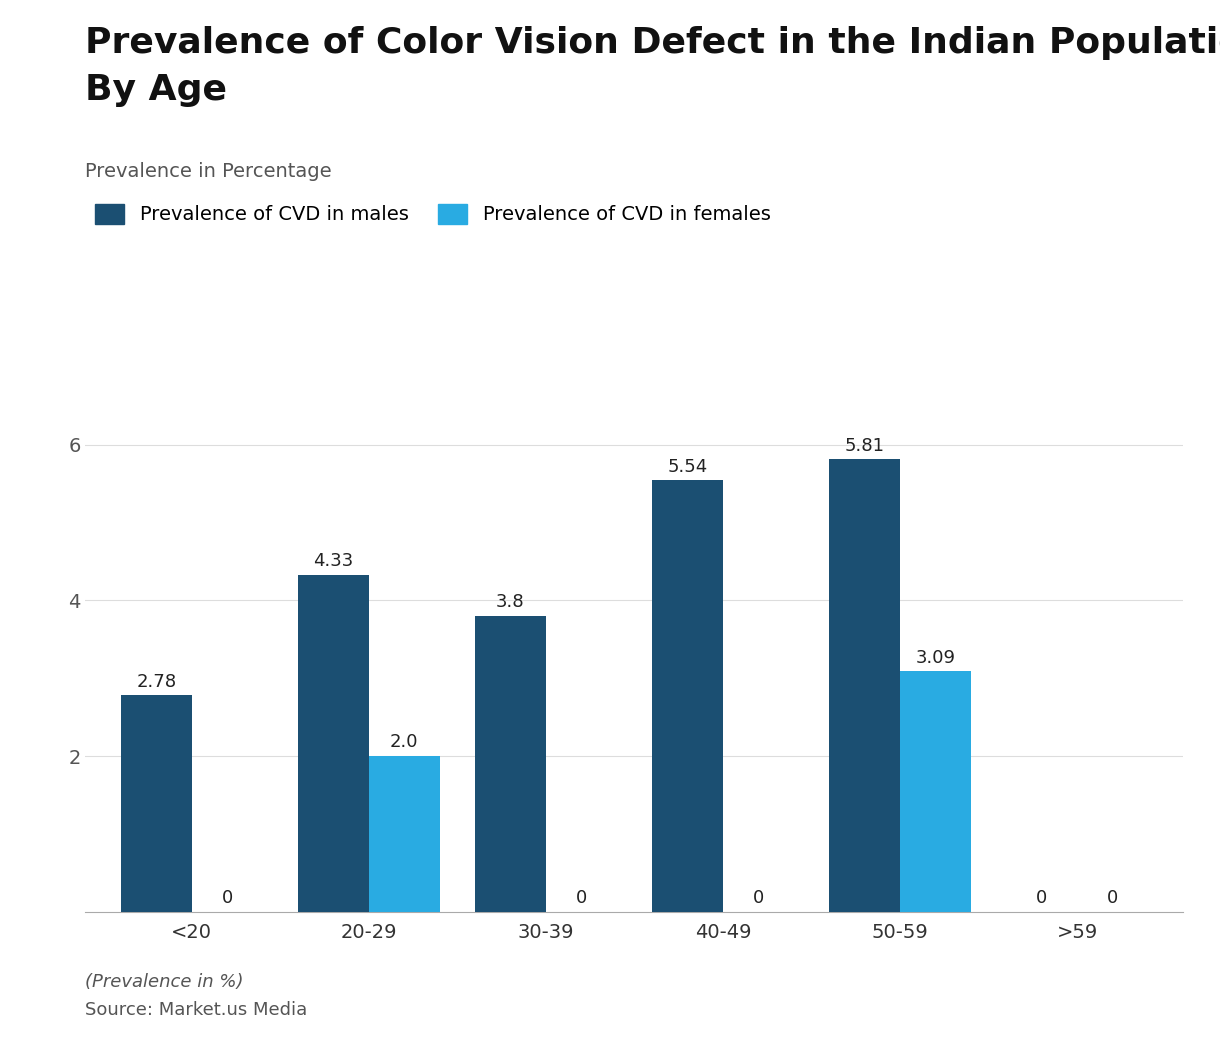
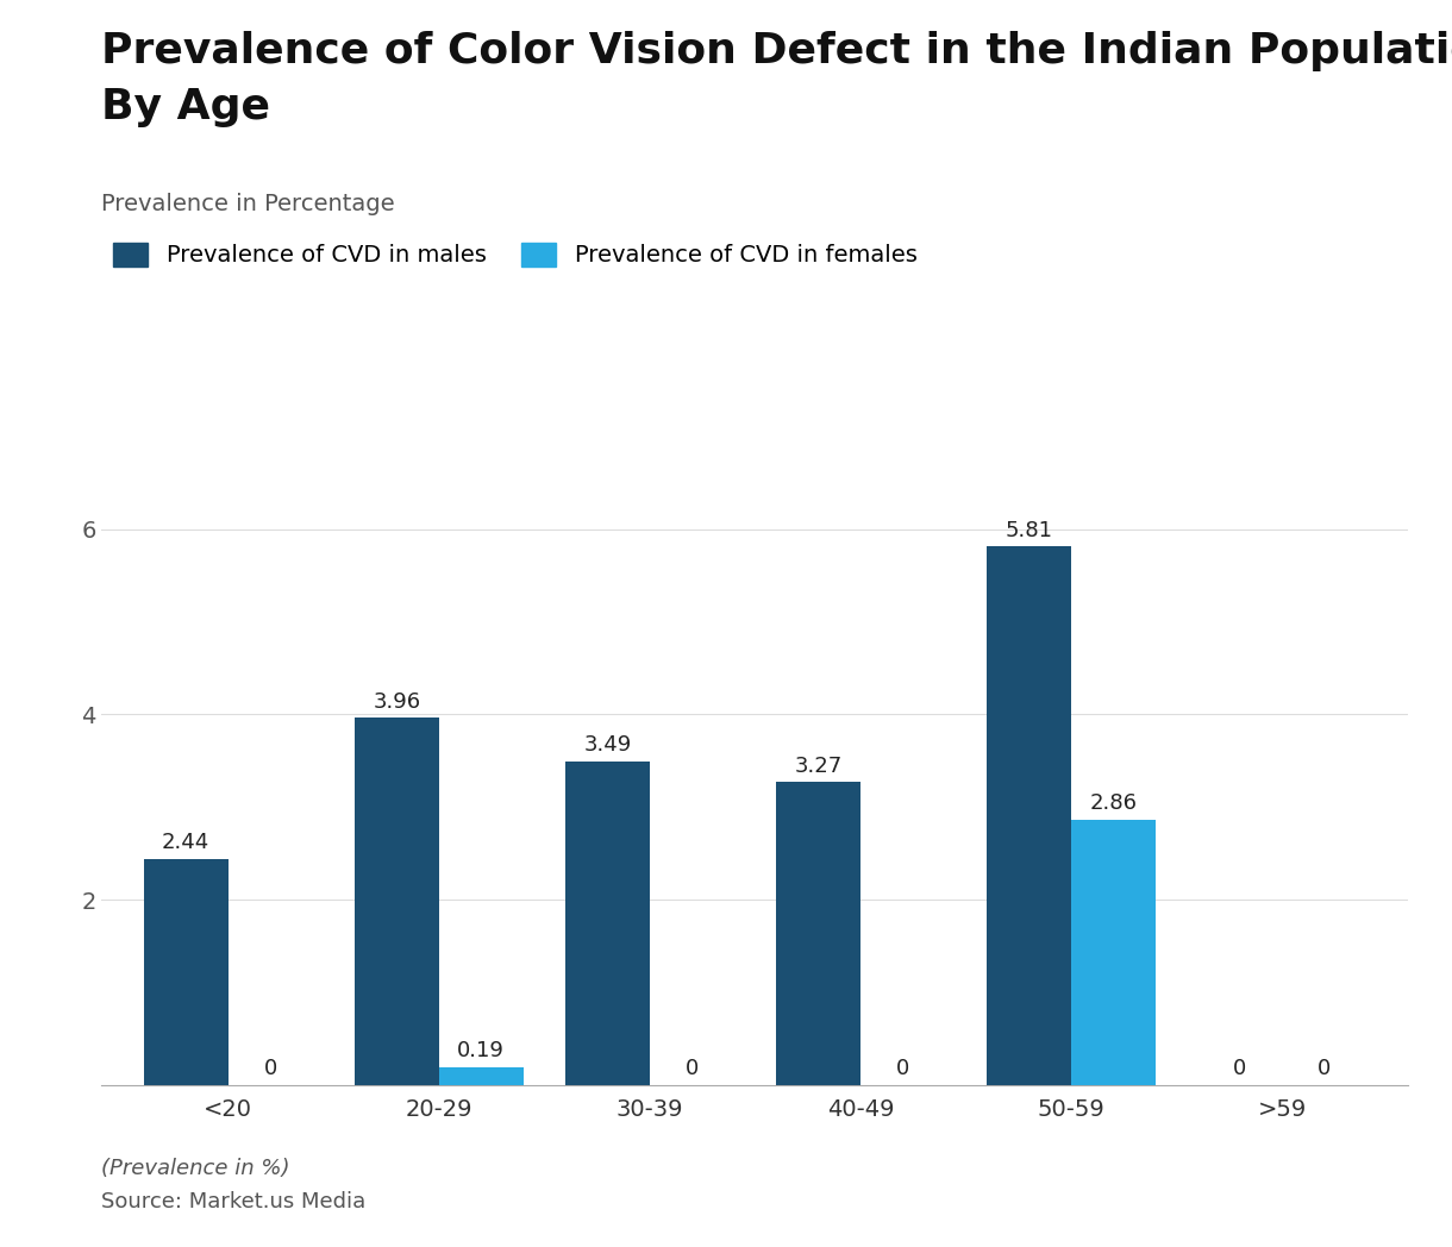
Prevalence of CVD in males/<20: 2.78 -> 2.44
Prevalence of CVD in males/20-29: 4.33 -> 3.96
Prevalence of CVD in females/20-29: 2.0 -> 0.19
Prevalence of CVD in males/30-39: 3.8 -> 3.49
Prevalence of CVD in males/40-49: 5.54 -> 3.27
Prevalence of CVD in females/50-59: 3.09 -> 2.86
